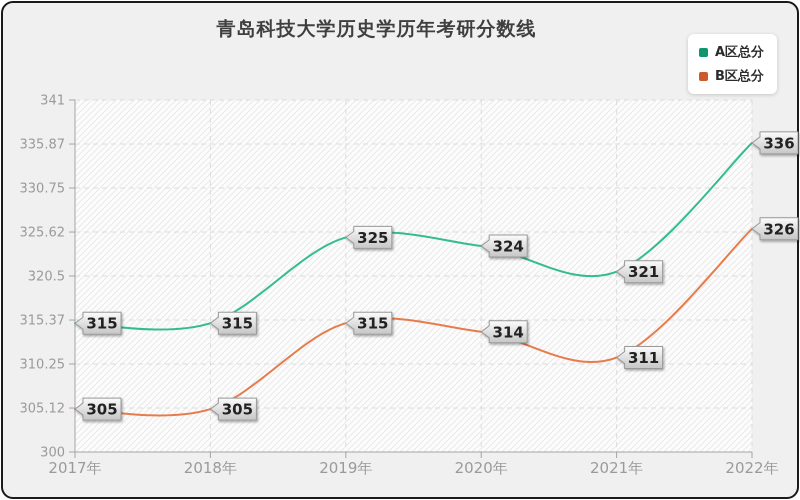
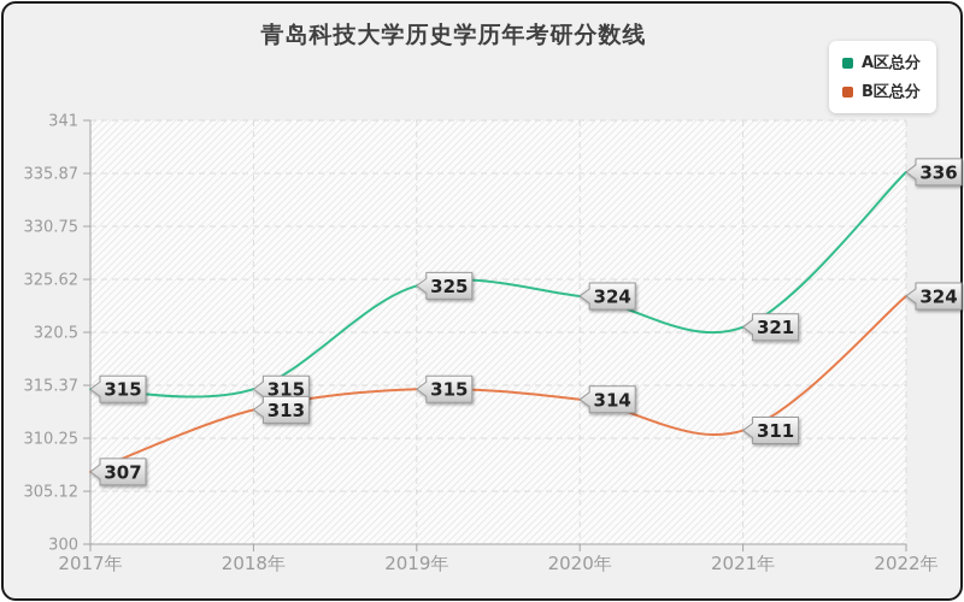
B区总分/2017年: 305 -> 307
B区总分/2018年: 305 -> 313
B区总分/2022年: 326 -> 324
